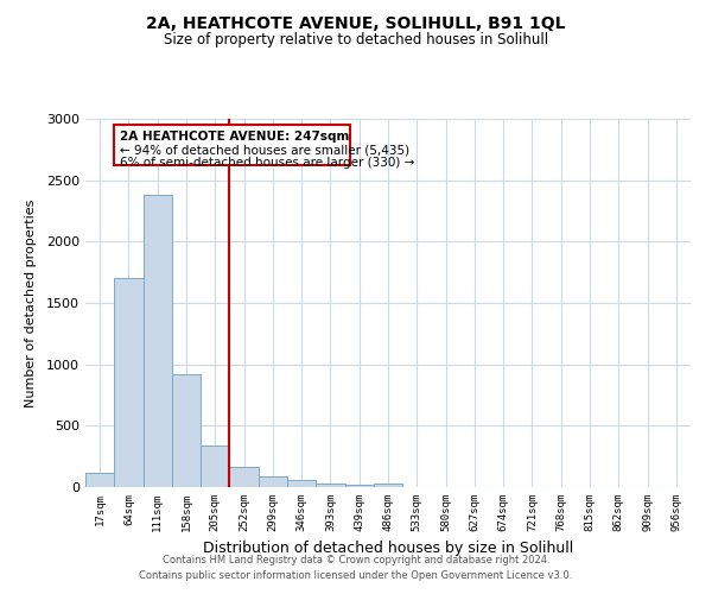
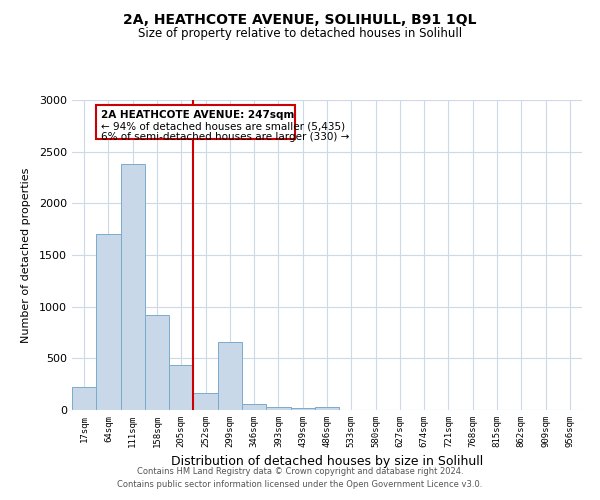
17sqm: 120 -> 220
205sqm: 340 -> 440
299sqm: 90 -> 660
